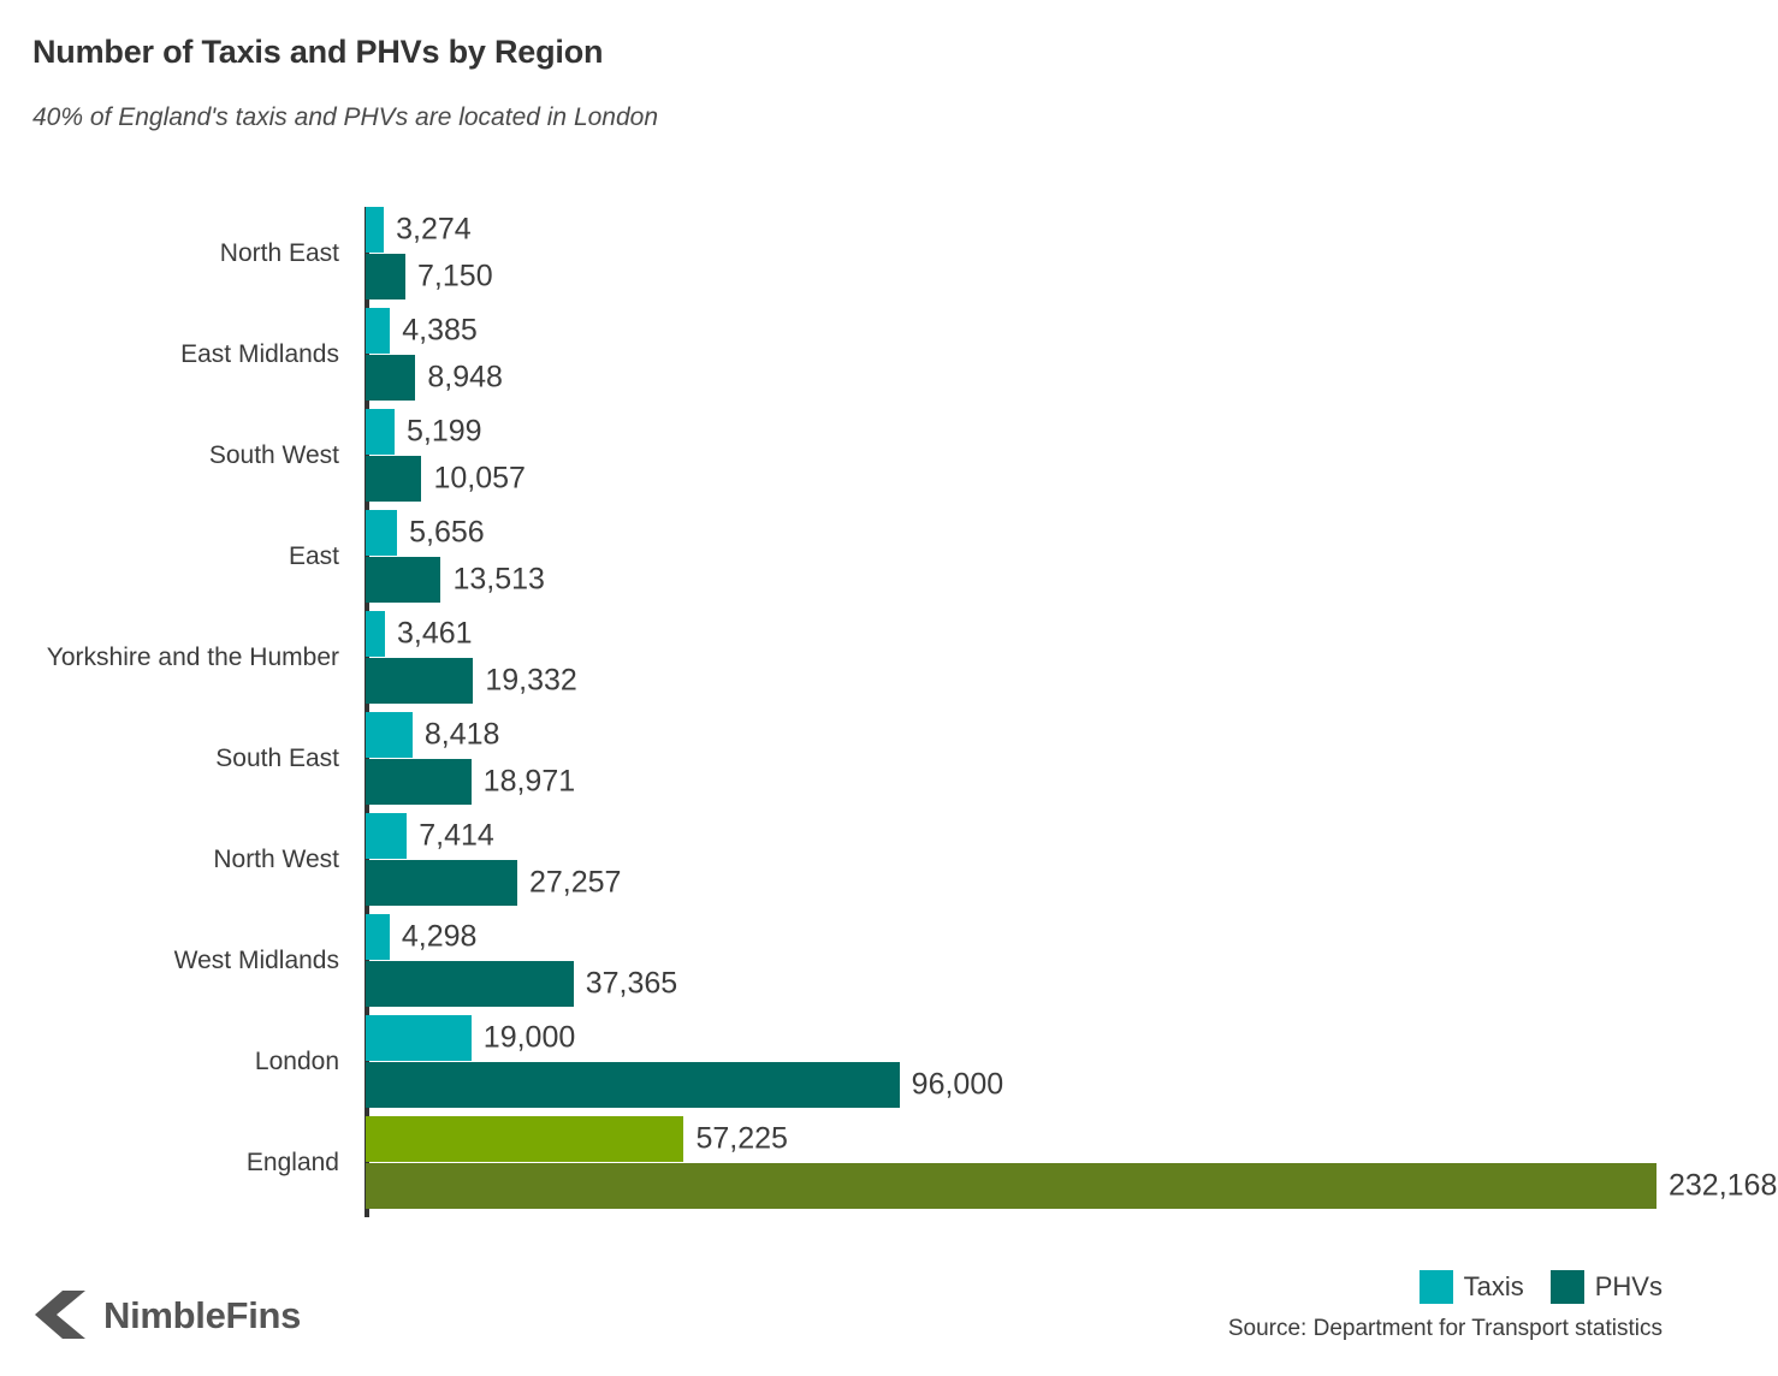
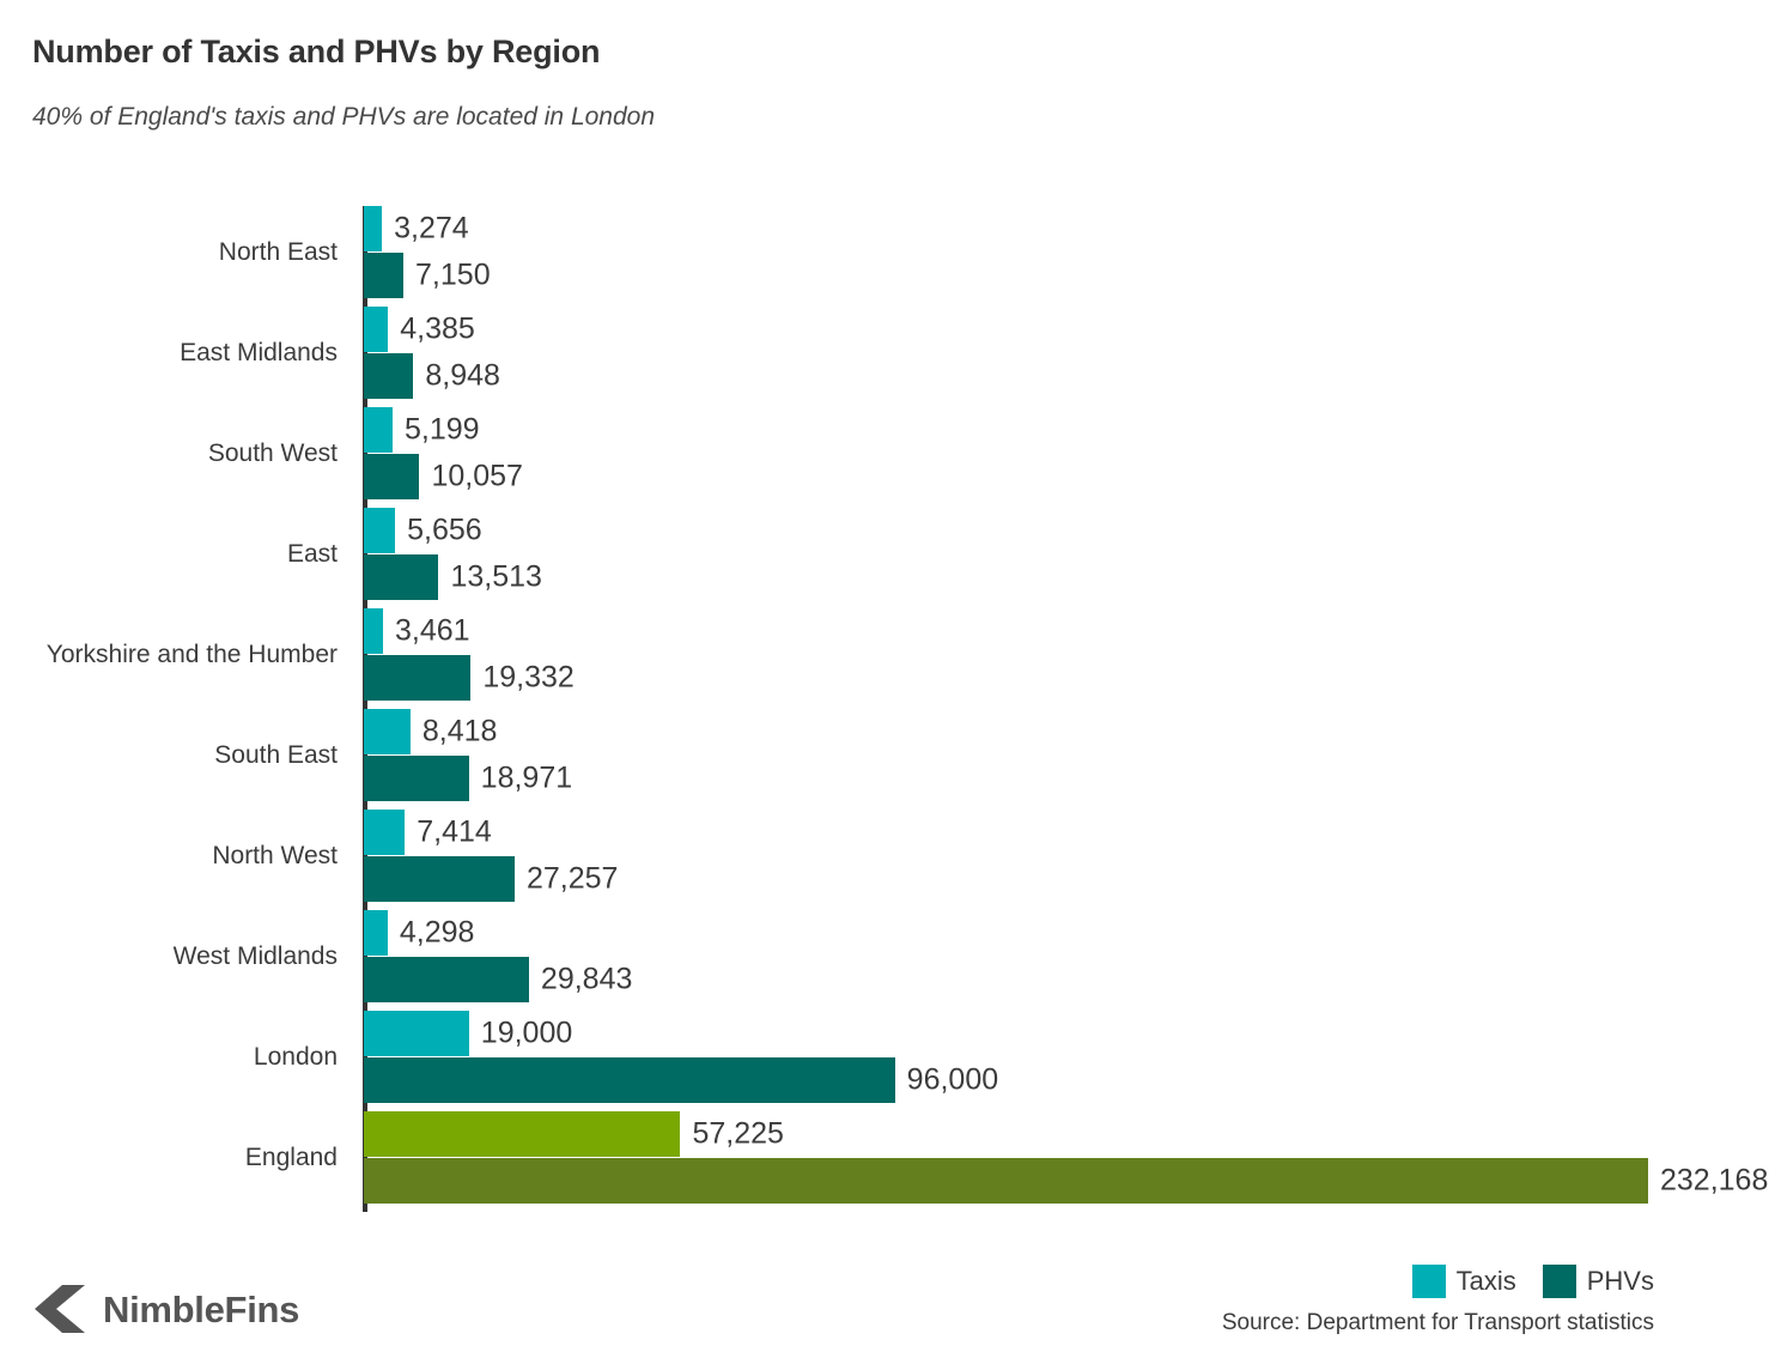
PHVs/West Midlands: 37,365 -> 29,843
